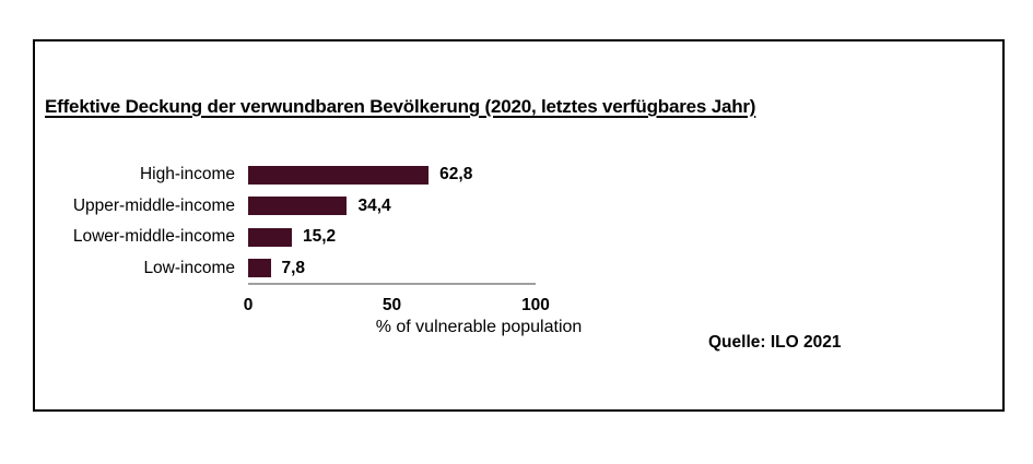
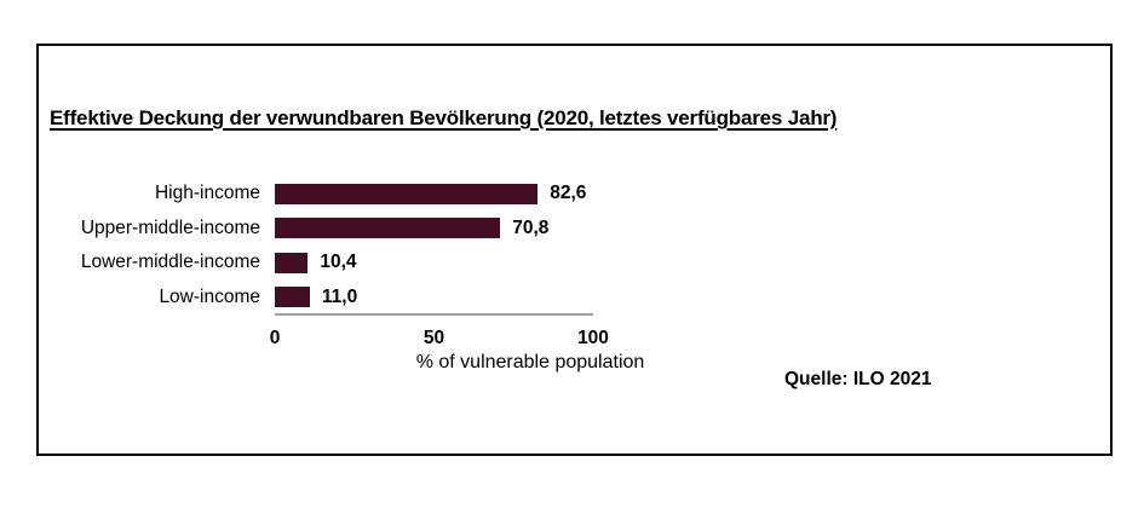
High-income: 62,8 -> 82,6
Upper-middle-income: 34,4 -> 70,8
Lower-middle-income: 15,2 -> 10,4
Low-income: 7,8 -> 11,0
